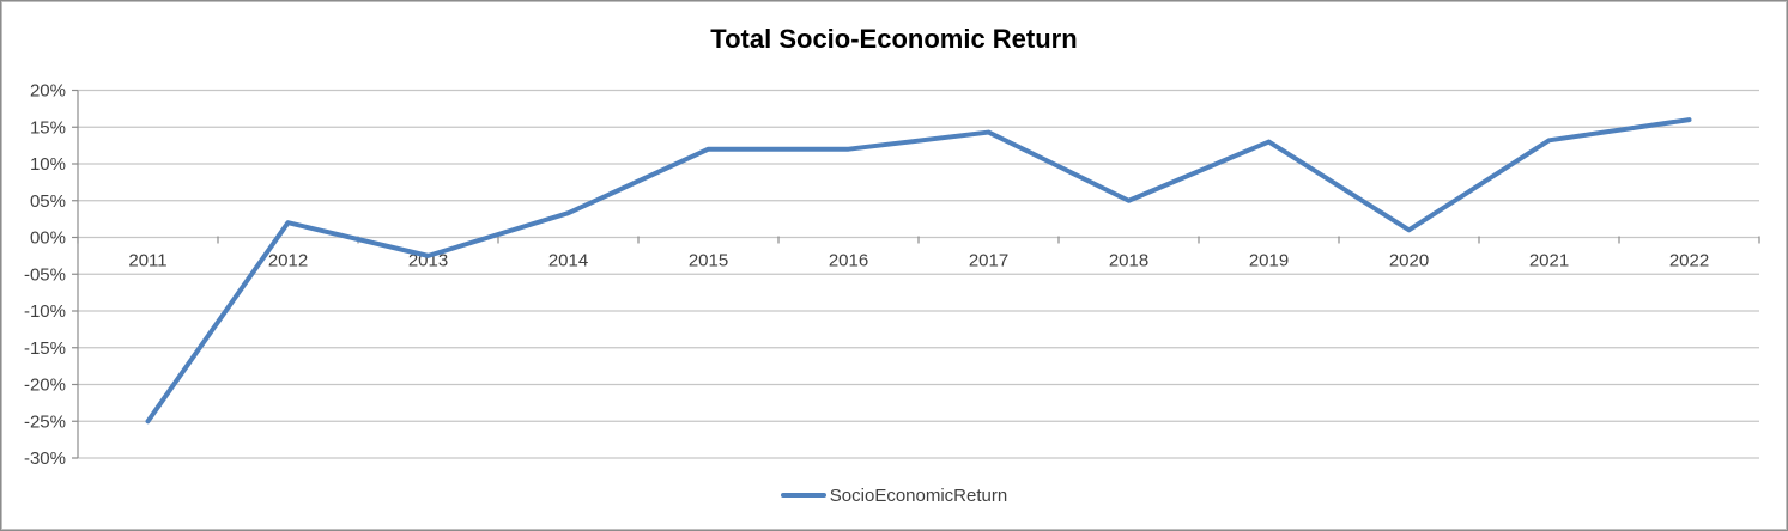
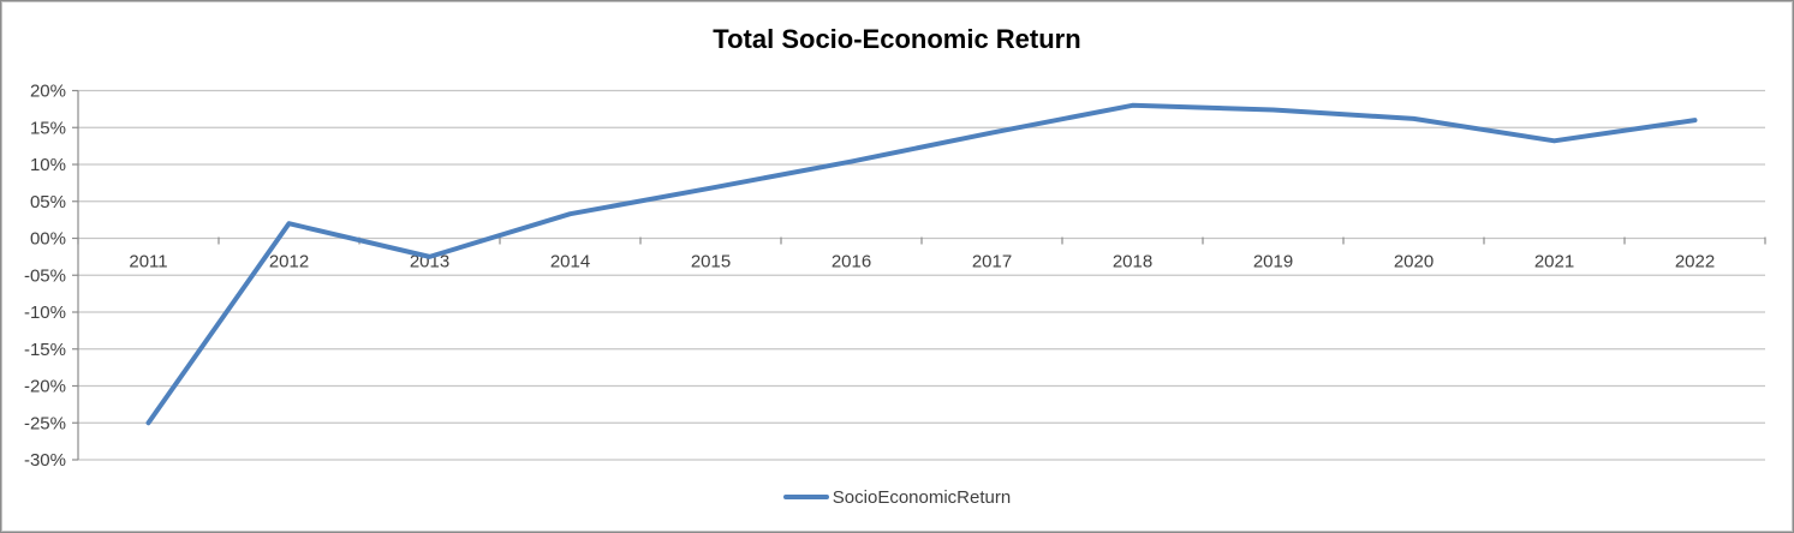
2015: 12% -> 7%
2016: 12% -> 10%
2018: 5% -> 18%
2019: 13% -> 17%
2020: 1% -> 16%
